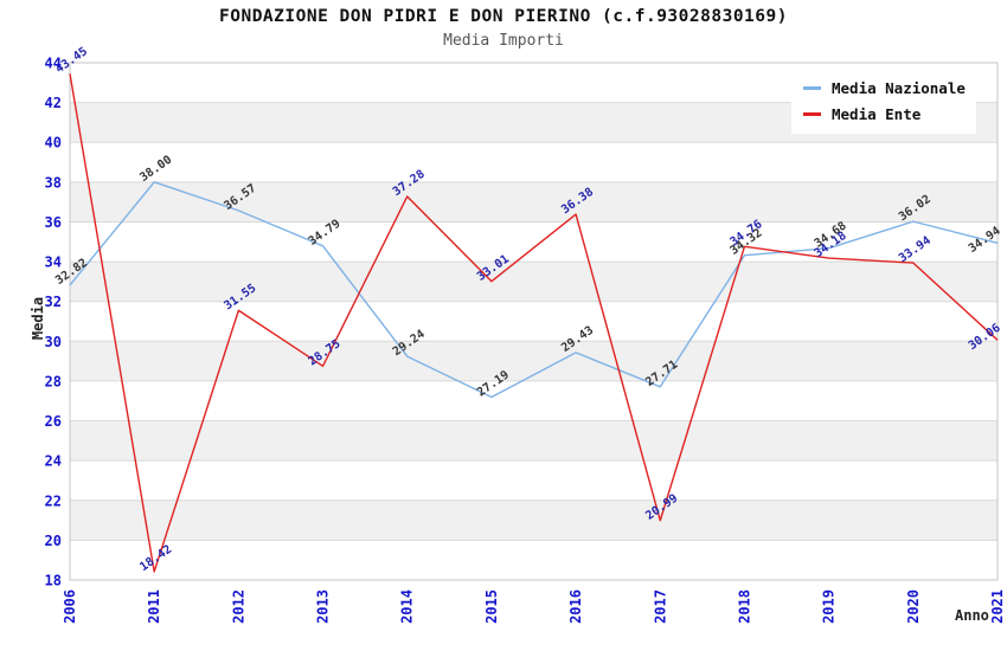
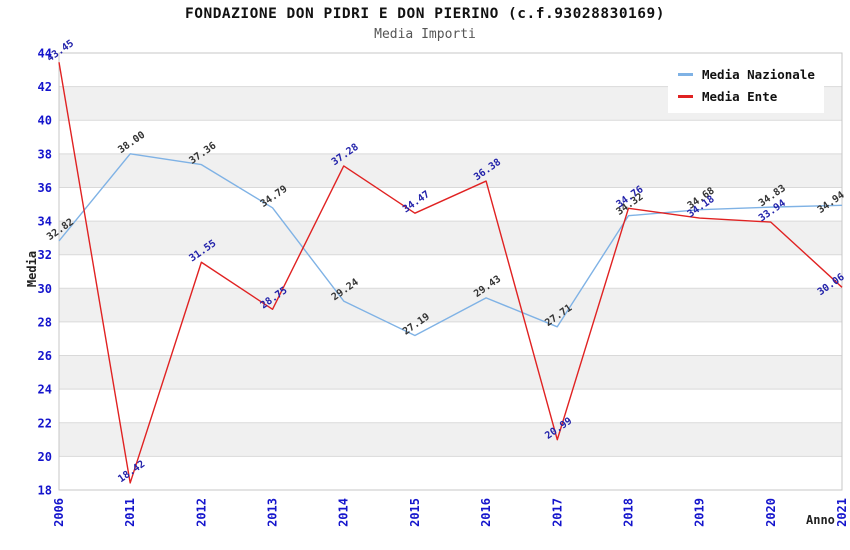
Media Nazionale/2012: 36.57 -> 37.36
Media Ente/2015: 33.01 -> 34.47
Media Nazionale/2020: 36.02 -> 34.83
